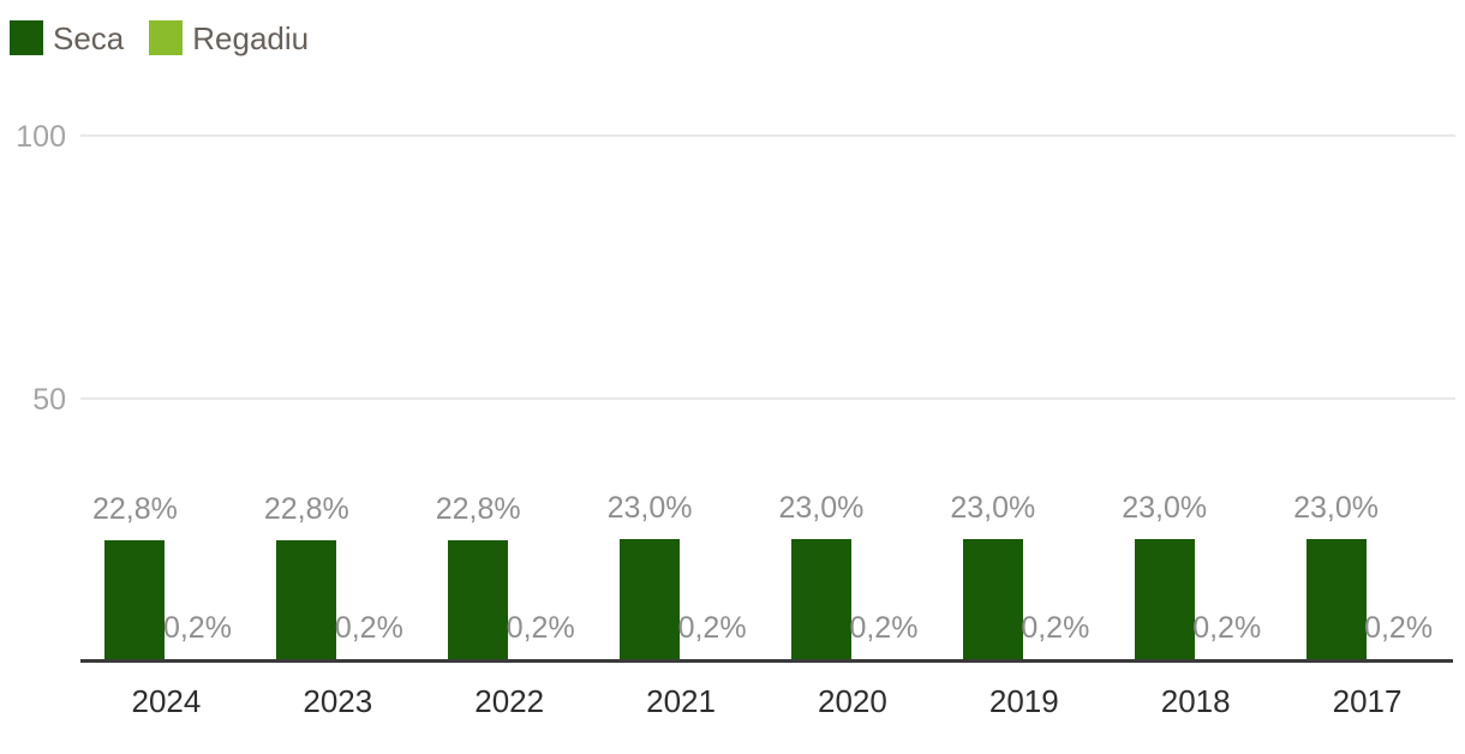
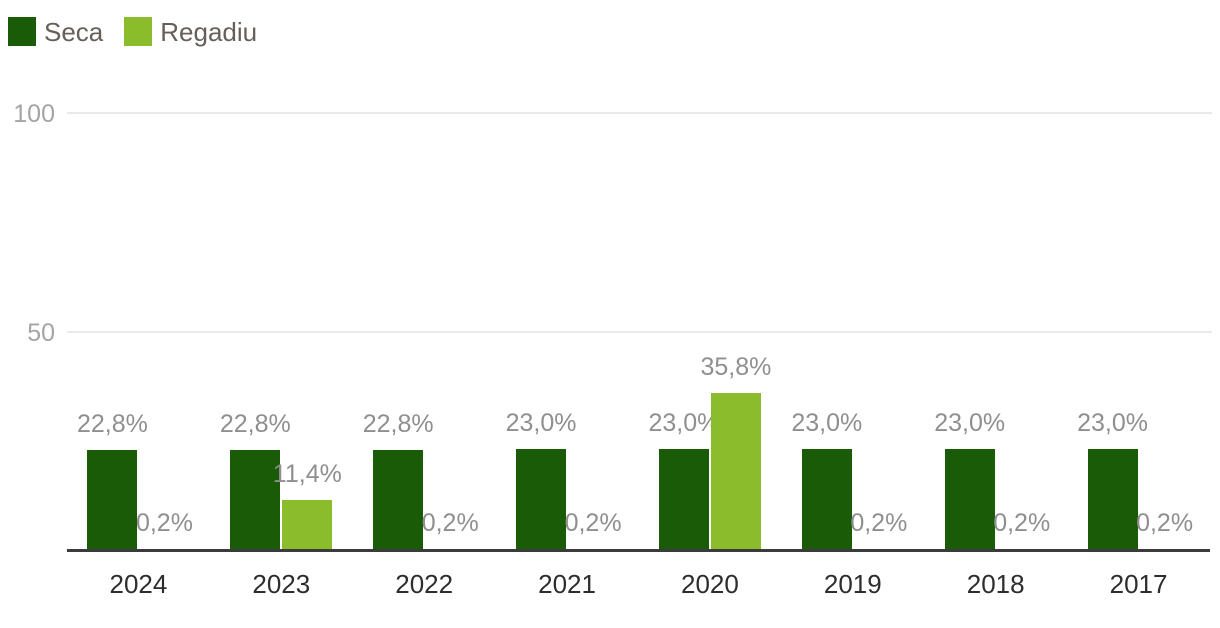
Regadiu/2023: 0,2% -> 11,4%
Regadiu/2020: 0,2% -> 35,8%
